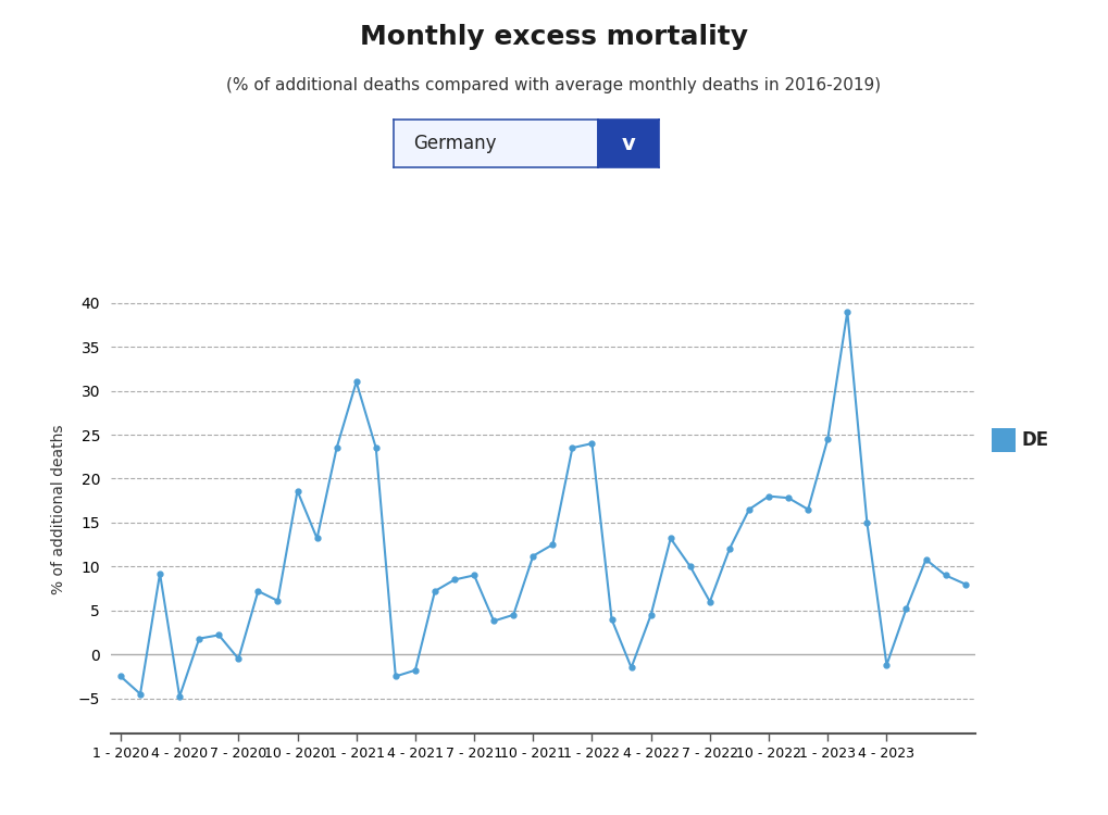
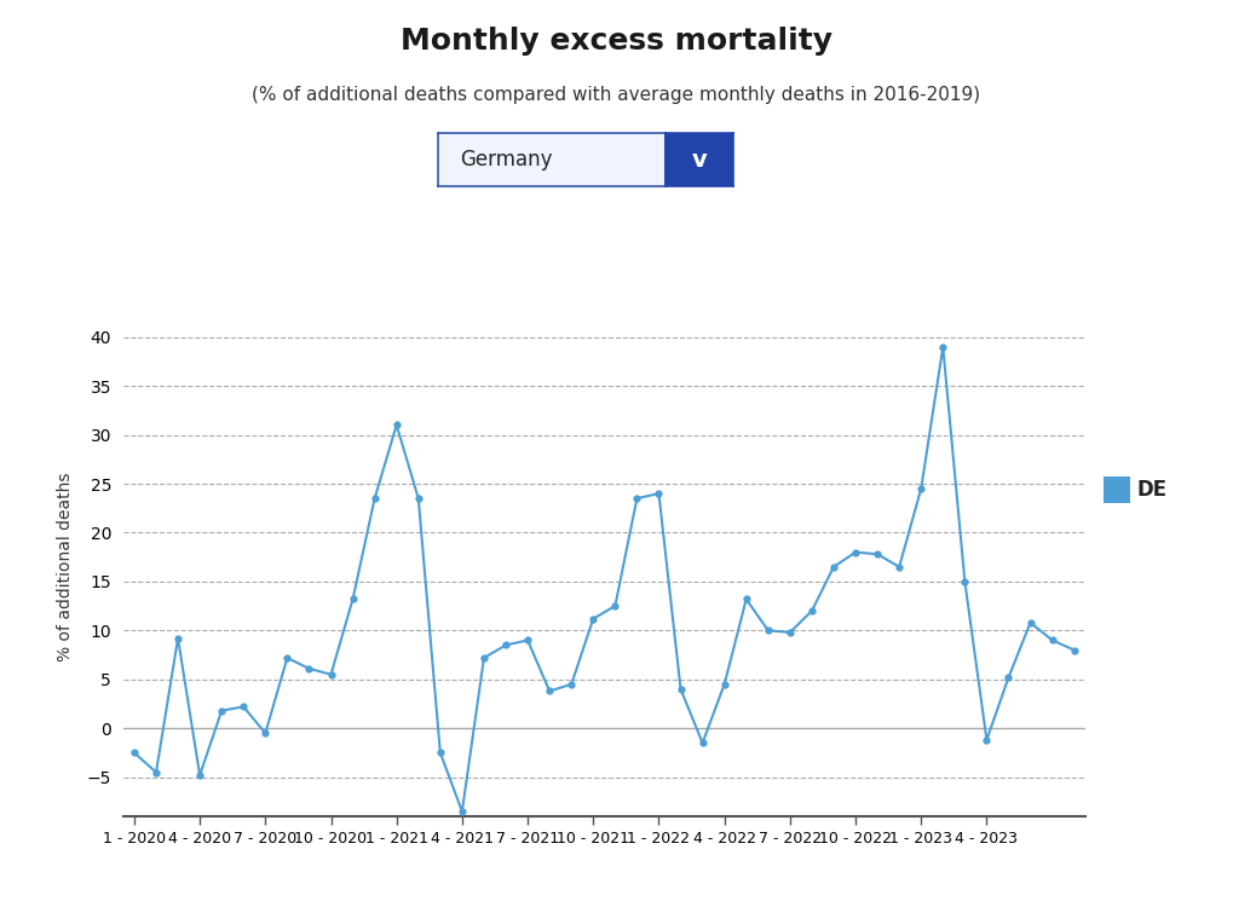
10 - 2020: 18.6 -> 5.5
4 - 2021: -1.8 -> -8.5
7 - 2022: 6.0 -> 9.8
